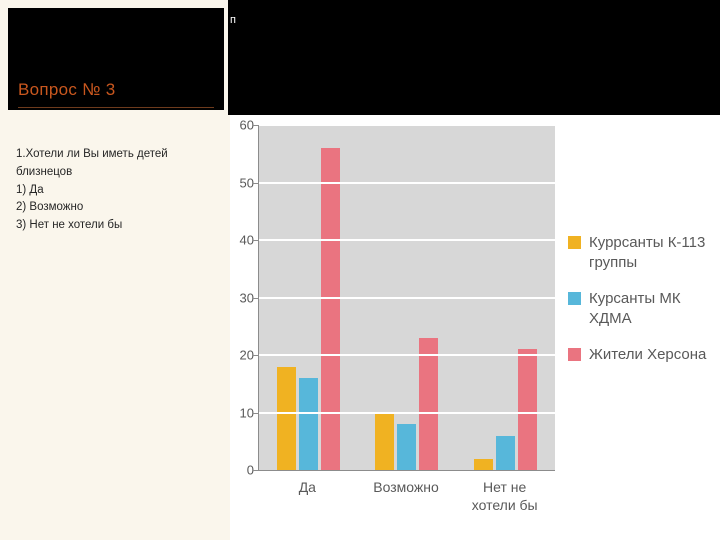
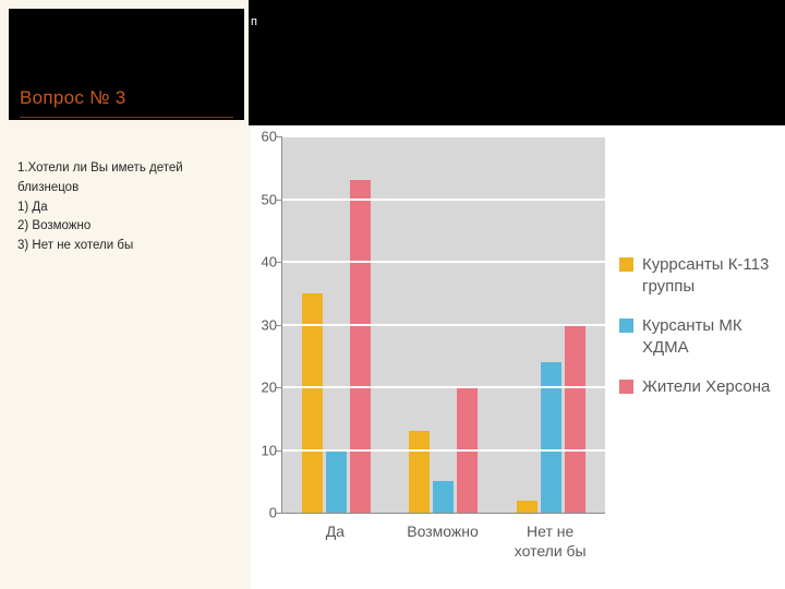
Куррсанты К-113 группы/Да: 18 -> 35
Курсанты МК ХДМА/Да: 16 -> 10
Жители Херсона/Да: 56 -> 53
Куррсанты К-113 группы/Возможно: 10 -> 13
Курсанты МК ХДМА/Возможно: 8 -> 5
Жители Херсона/Возможно: 23 -> 20
Курсанты МК ХДМА/Нет не хотели бы: 6 -> 24
Жители Херсона/Нет не хотели бы: 21 -> 30
